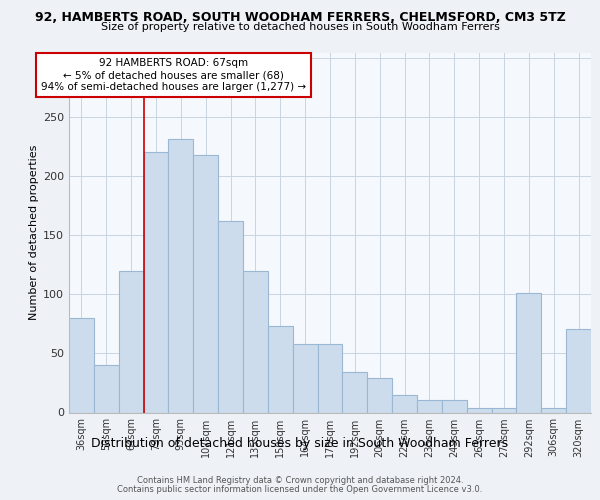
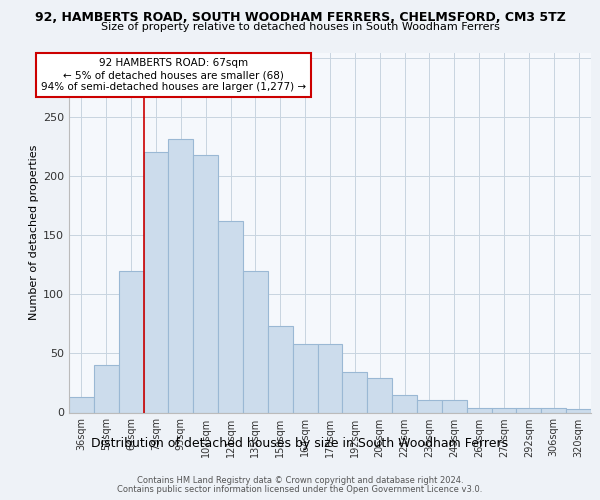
36sqm: 80 -> 13
292sqm: 101 -> 4
320sqm: 71 -> 3
